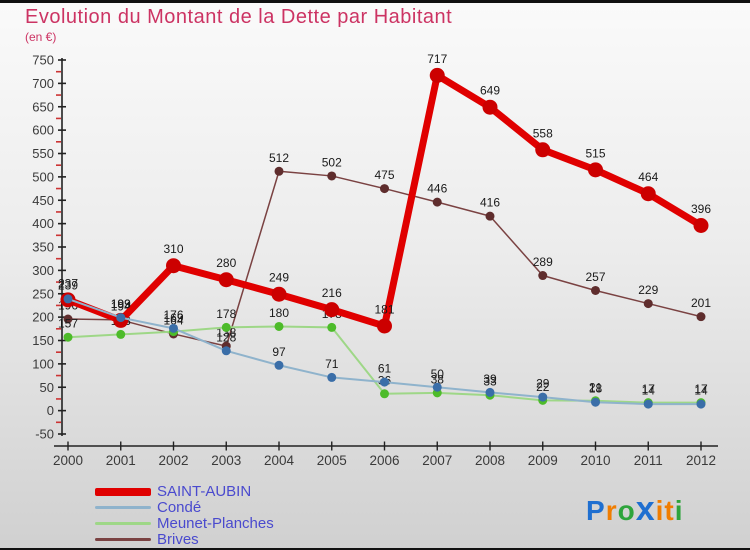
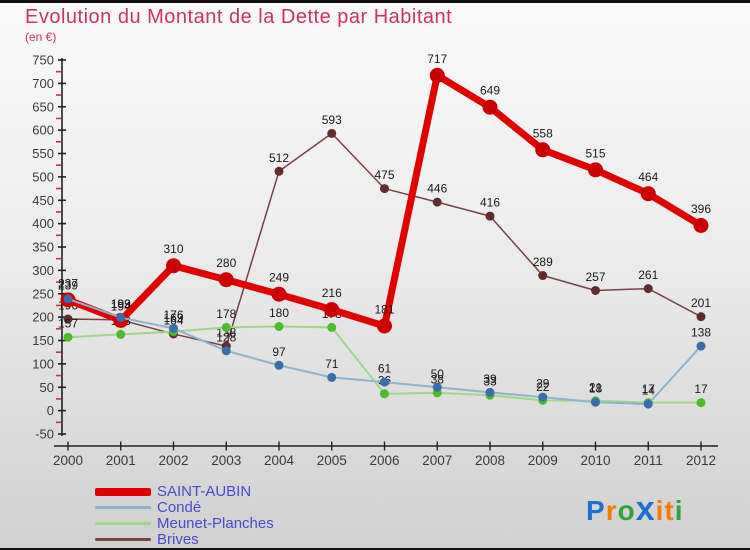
Brives/2005: 502 -> 593
Brives/2011: 229 -> 261
Condé/2012: 14 -> 138
